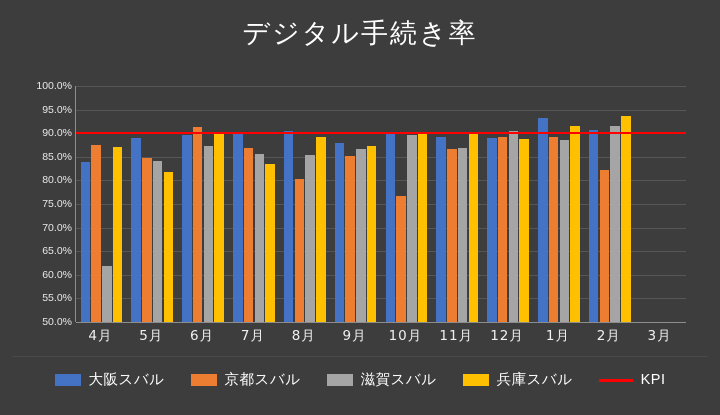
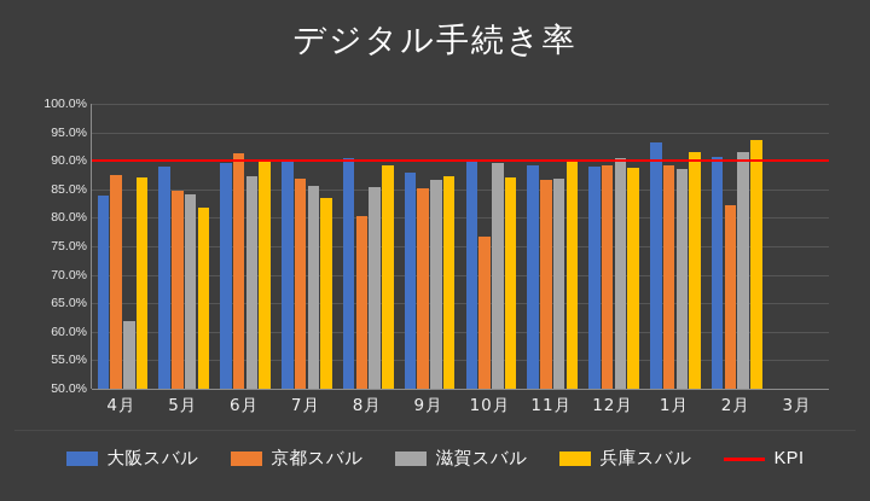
兵庫スバル/10月: 90% -> 87%
